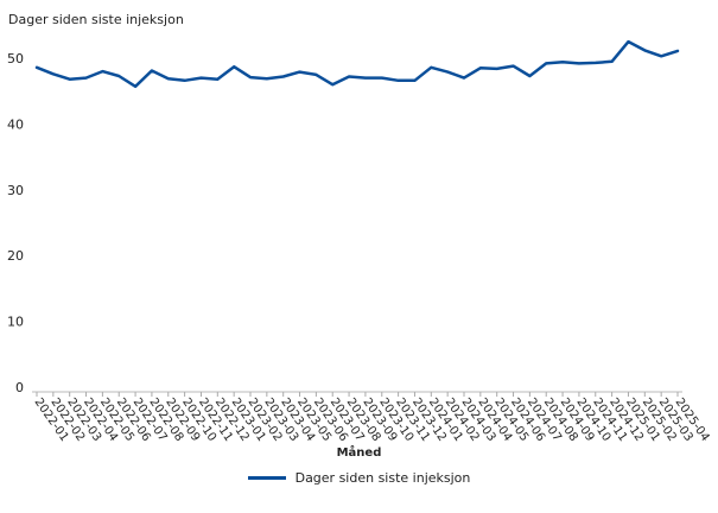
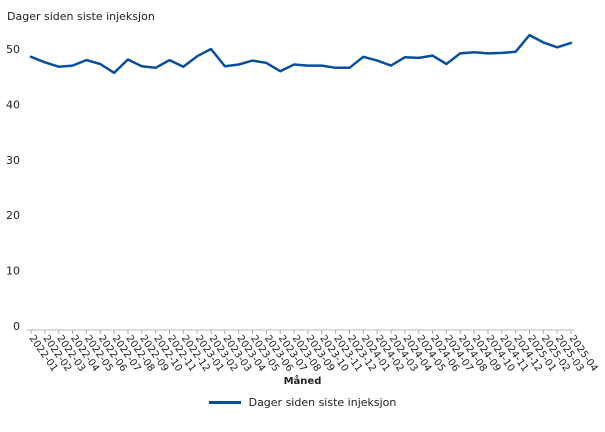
2022-11: 47 -> 48
2023-02: 47 -> 50
